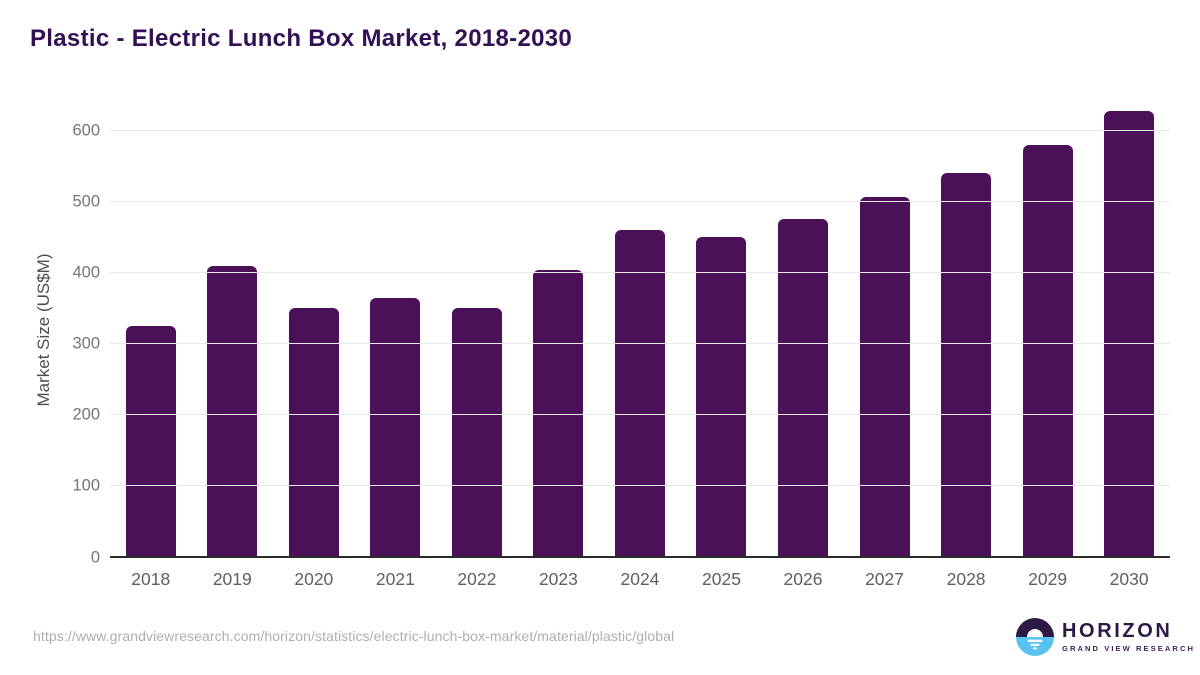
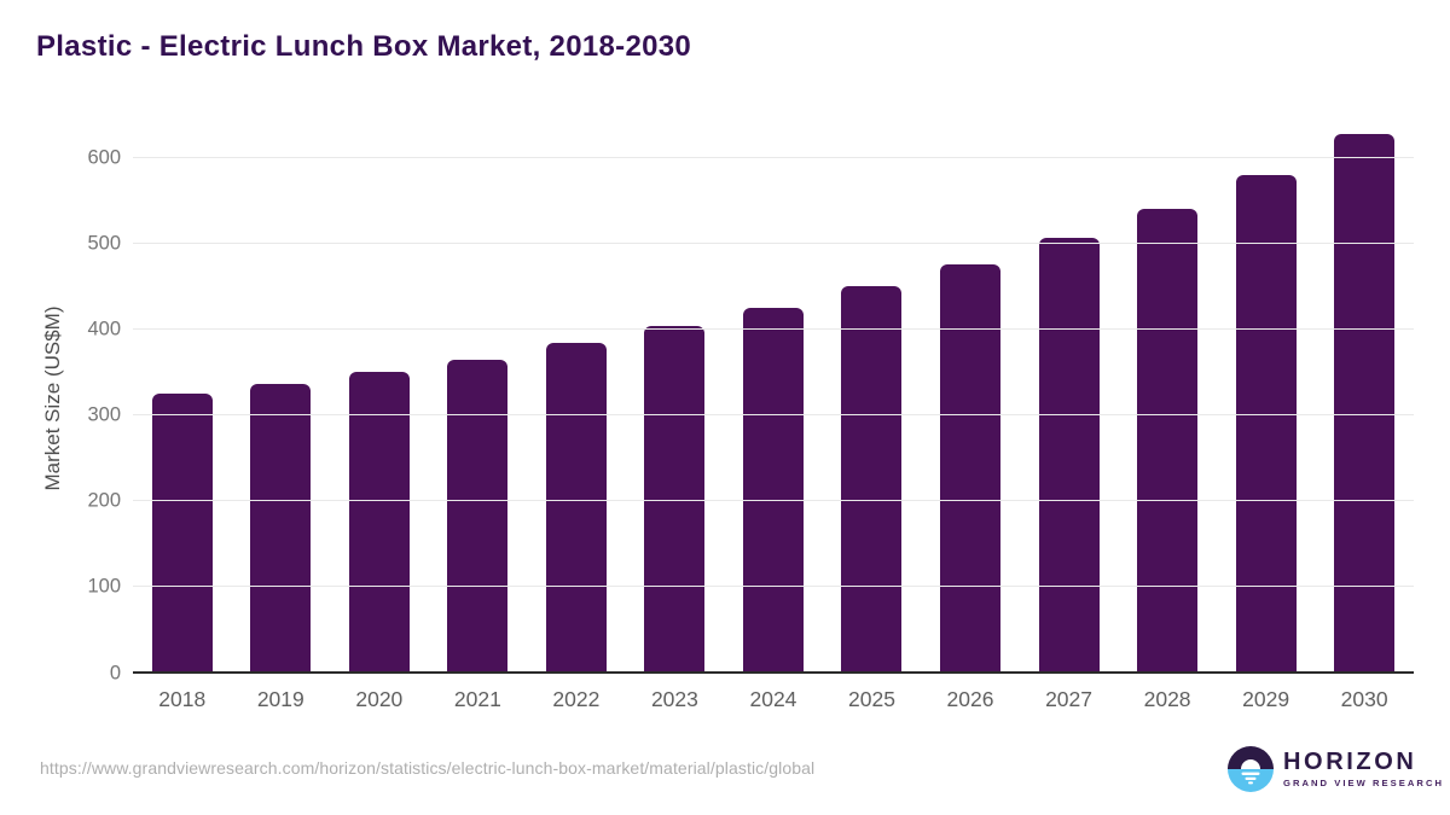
2019: 410 -> 340
2022: 350 -> 380
2024: 460 -> 420
